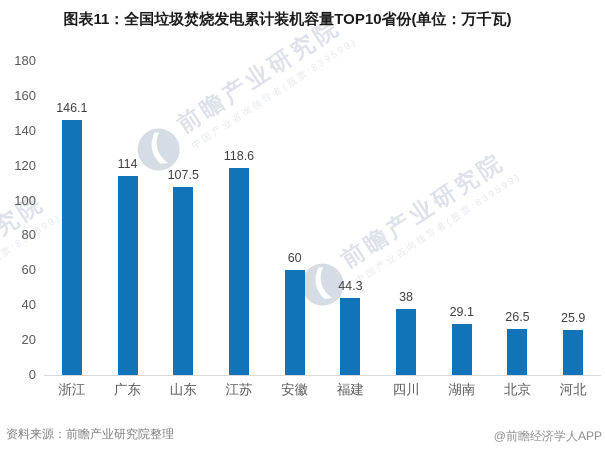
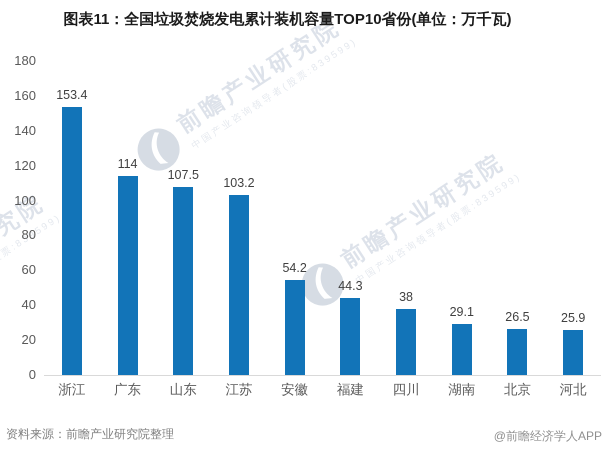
浙江: 146.1 -> 153.4
江苏: 118.6 -> 103.2
安徽: 60 -> 54.2
